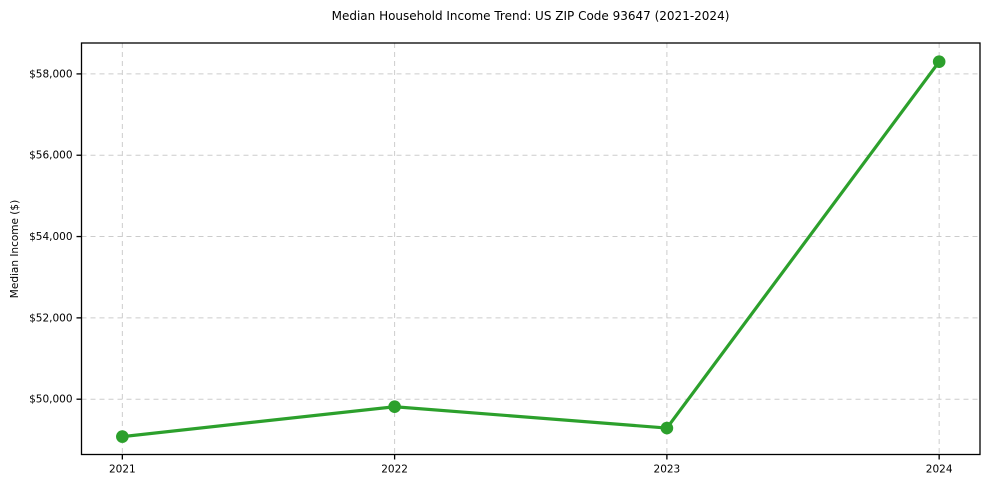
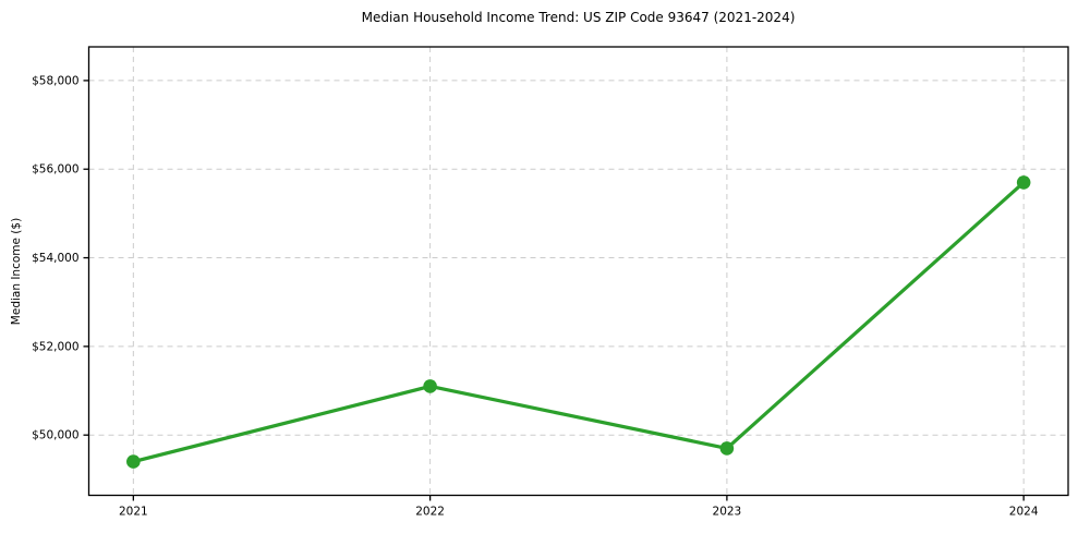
2021: $49100 -> $49400
2022: $49800 -> $51100
2023: $49300 -> $49700
2024: $58300 -> $55700
